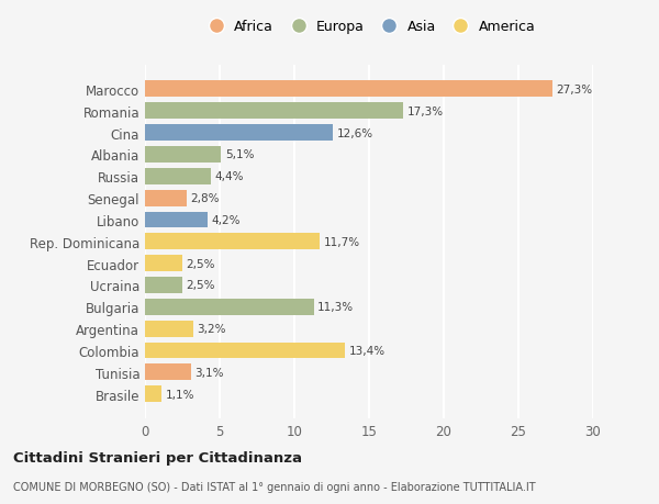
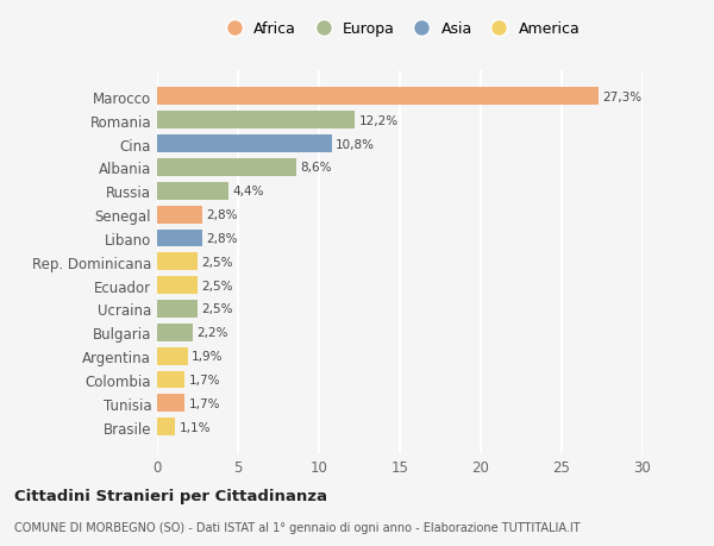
Romania: 17,3% -> 12,2%
Cina: 12,6% -> 10,8%
Albania: 5,1% -> 8,6%
Libano: 4,2% -> 2,8%
Rep. Dominicana: 11,7% -> 2,5%
Bulgaria: 11,3% -> 2,2%
Argentina: 3,2% -> 1,9%
Colombia: 13,4% -> 1,7%
Tunisia: 3,1% -> 1,7%
